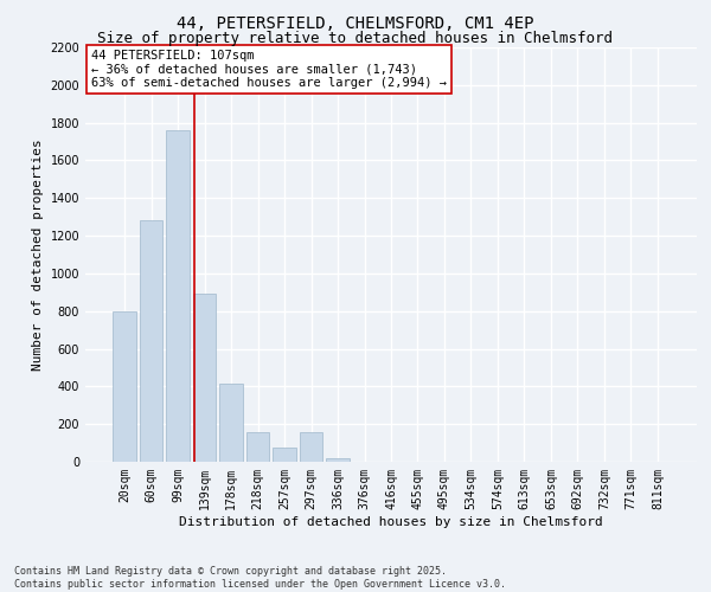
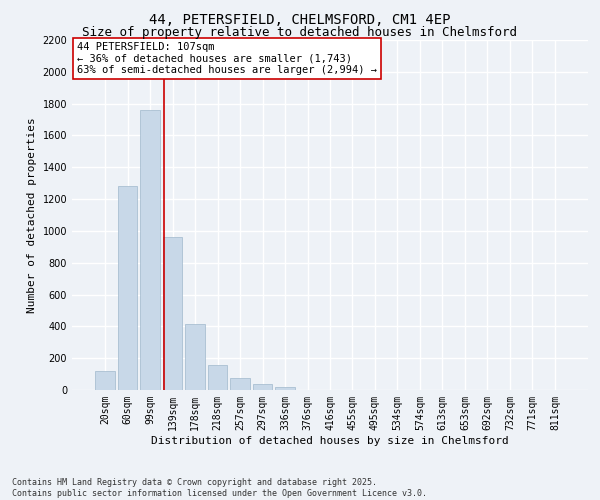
20sqm: 800 -> 120
139sqm: 890 -> 960
297sqm: 160 -> 40
